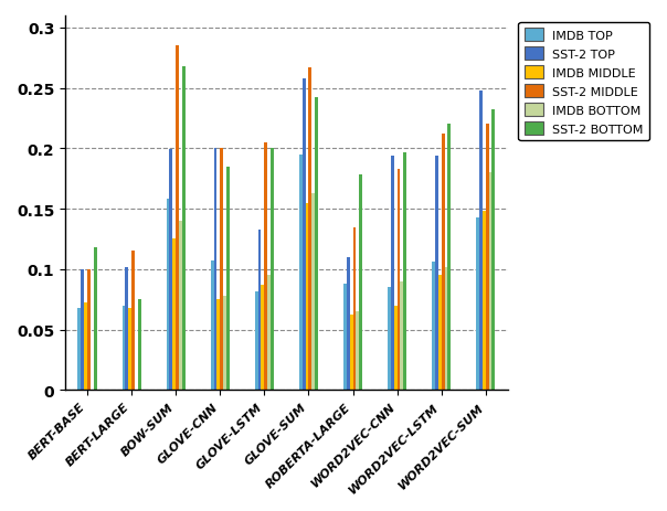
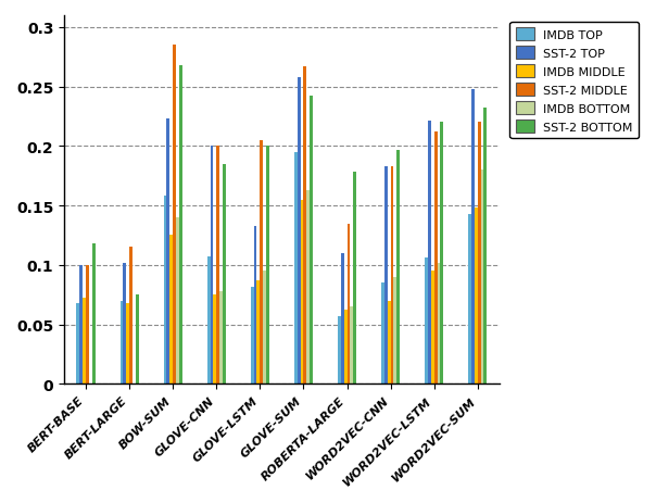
SST-2 TOP/BOW-SUM: 0.199 -> 0.223
IMDB TOP/ROBERTA-LARGE: 0.088 -> 0.057
SST-2 TOP/WORD2VEC-CNN: 0.194 -> 0.183
SST-2 TOP/WORD2VEC-LSTM: 0.194 -> 0.221
